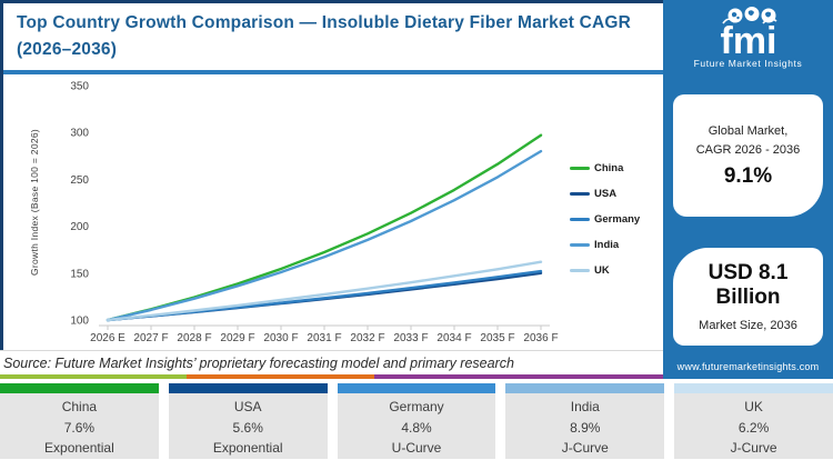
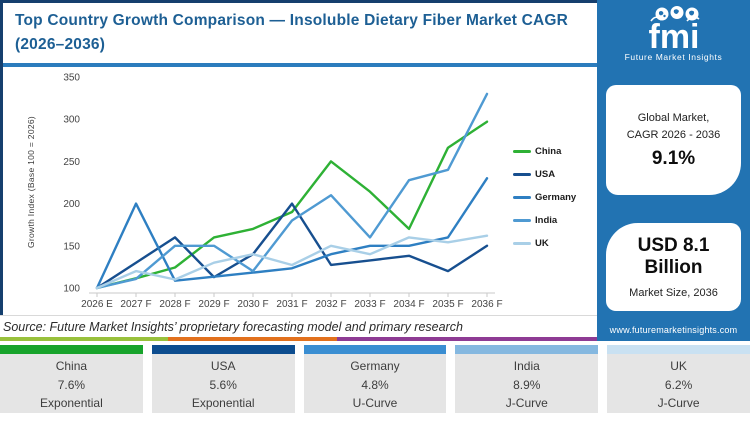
USA/2027 F: 100 -> 130
Germany/2027 F: 100 -> 200
UK/2027 F: 100 -> 120
USA/2028 F: 110 -> 160
India/2028 F: 120 -> 150
China/2029 F: 140 -> 160
India/2029 F: 140 -> 150
UK/2029 F: 120 -> 130
China/2030 F: 150 -> 170
USA/2030 F: 120 -> 140
India/2030 F: 150 -> 120
UK/2030 F: 120 -> 140
China/2031 F: 170 -> 190
USA/2031 F: 120 -> 200
India/2031 F: 170 -> 180
China/2032 F: 190 -> 250
Germany/2032 F: 130 -> 140
India/2032 F: 190 -> 210
UK/2032 F: 130 -> 150
Germany/2033 F: 130 -> 150
India/2033 F: 210 -> 160
China/2034 F: 240 -> 170
Germany/2034 F: 140 -> 150
UK/2034 F: 150 -> 160
USA/2035 F: 140 -> 120
Germany/2035 F: 150 -> 160
India/2035 F: 250 -> 240
Germany/2036 F: 150 -> 230
India/2036 F: 280 -> 330
